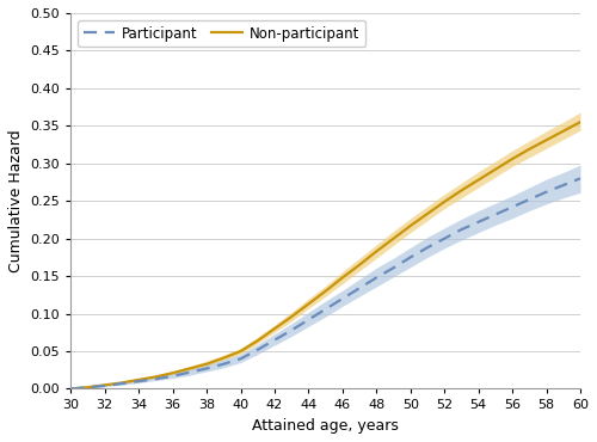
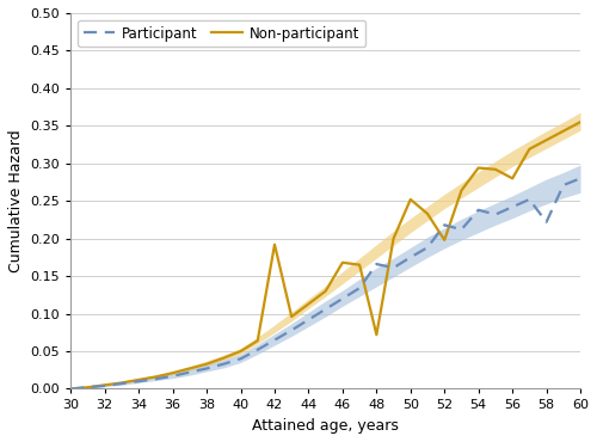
Non-participant/42: 0.080 -> 0.192
Non-participant/46: 0.148 -> 0.168
Participant/48: 0.148 -> 0.166
Non-participant/48: 0.183 -> 0.072
Non-participant/50: 0.217 -> 0.252
Participant/52: 0.200 -> 0.218
Non-participant/52: 0.249 -> 0.198
Participant/54: 0.222 -> 0.238
Non-participant/54: 0.278 -> 0.294
Non-participant/56: 0.306 -> 0.280
Participant/58: 0.262 -> 0.222
